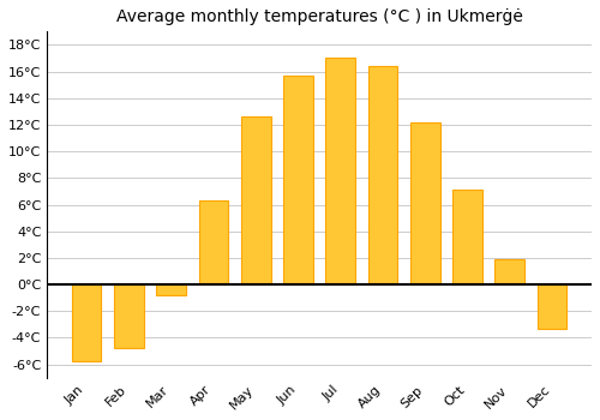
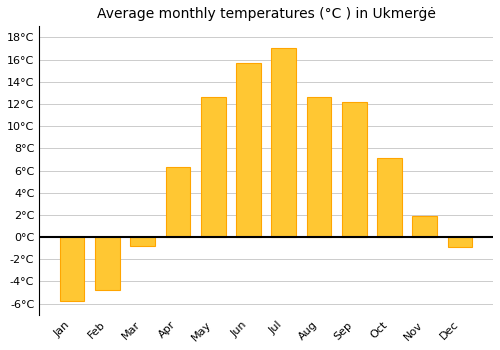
Aug: 16.4°C -> 12.6°C
Dec: -3.3°C -> -0.9°C
